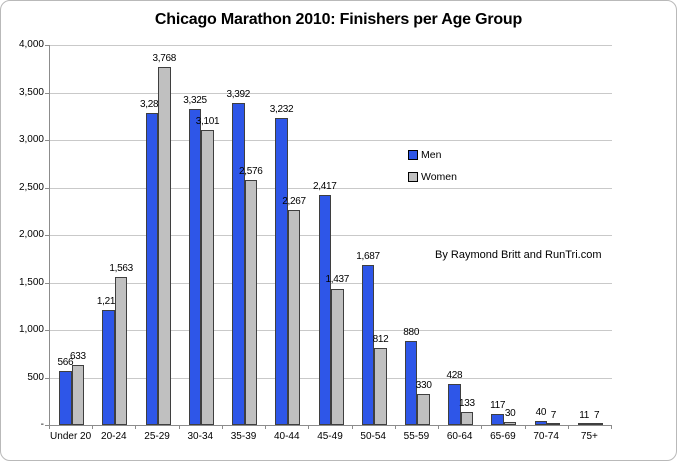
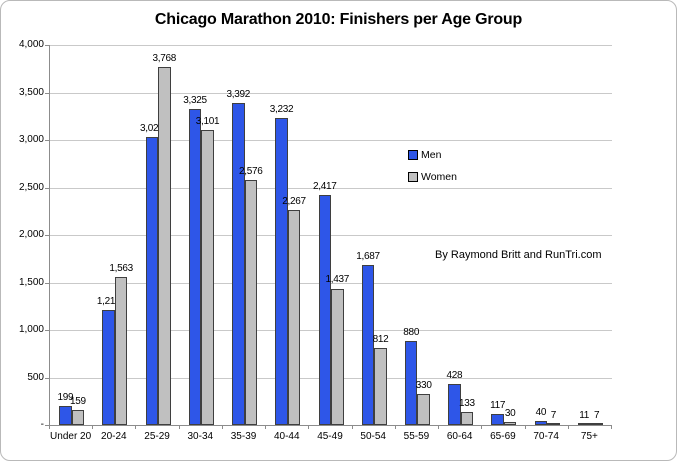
Men/Under 20: 566 -> 199
Women/Under 20: 633 -> 159
Men/25-29: 3,281 -> 3,029
